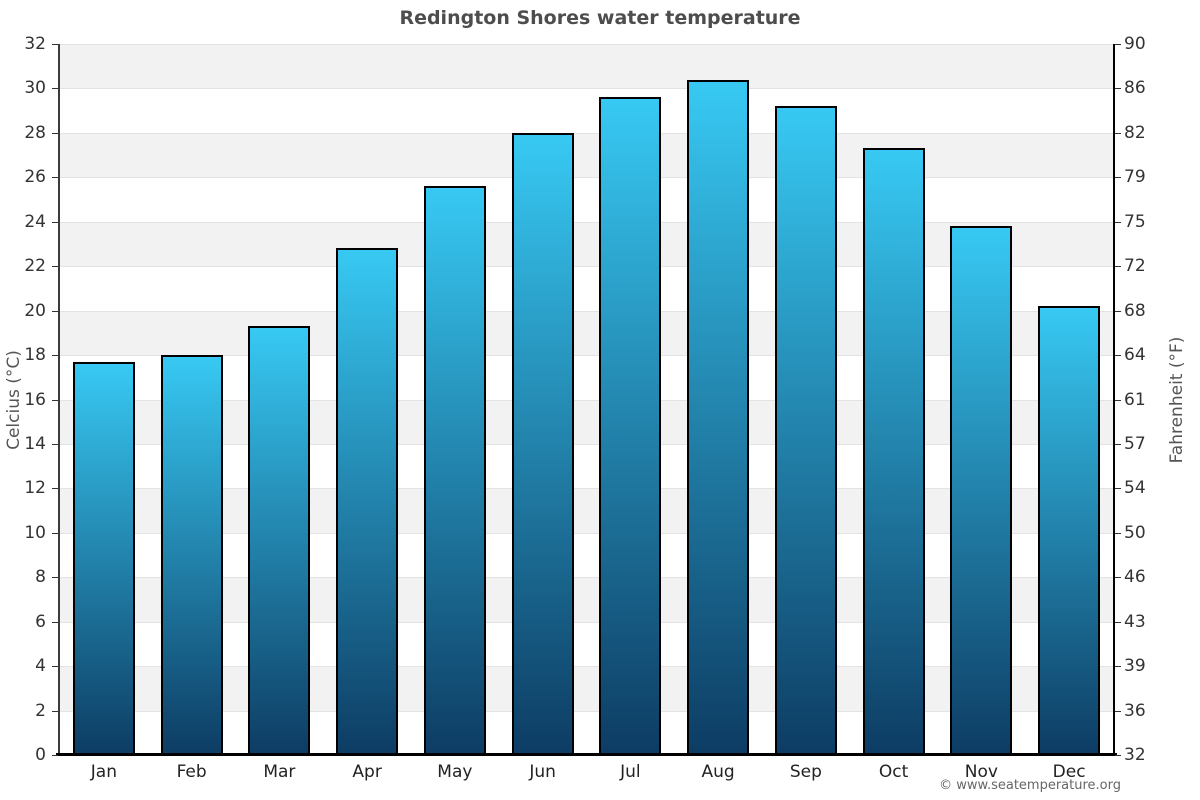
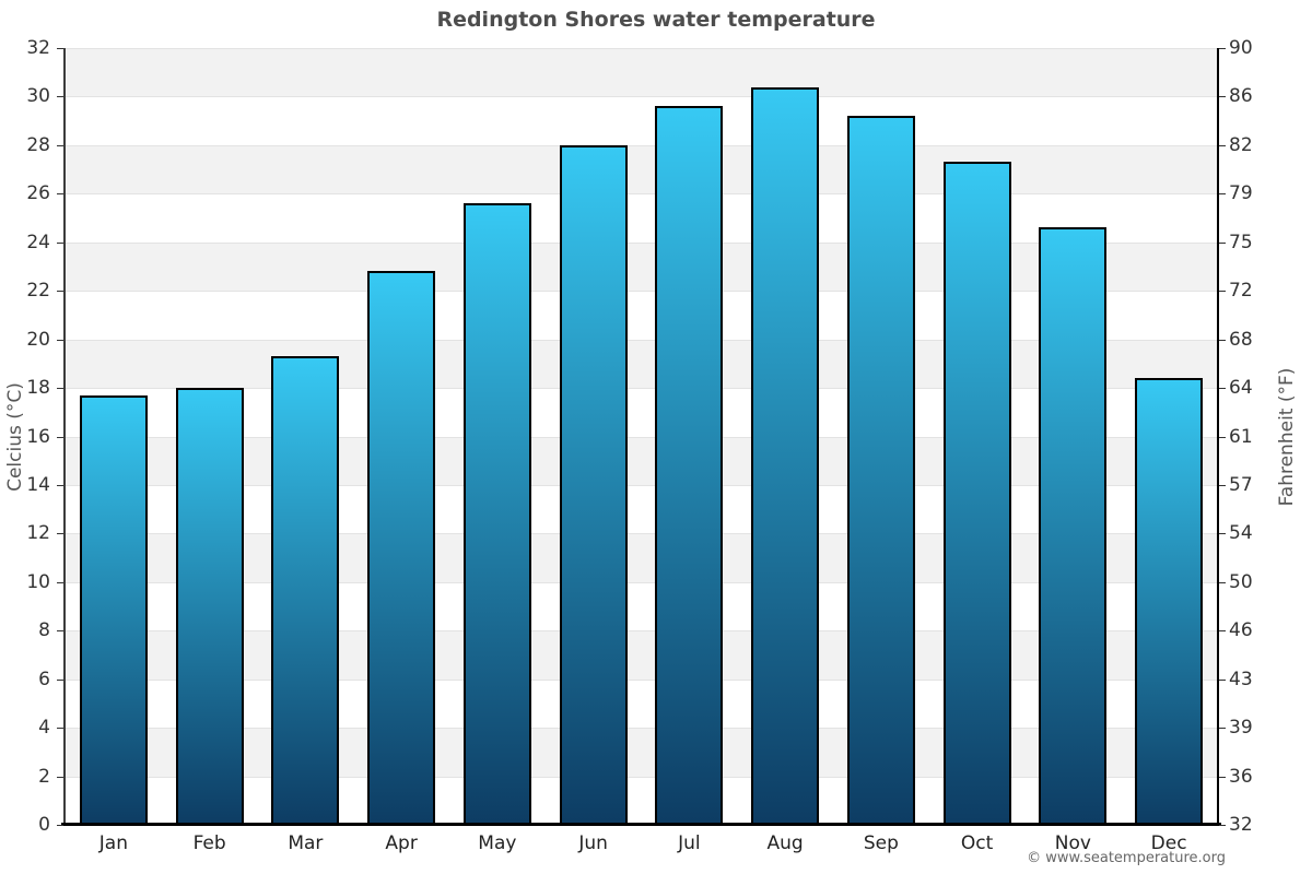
Nov: 23.8 -> 24.6
Dec: 20.2 -> 18.4
